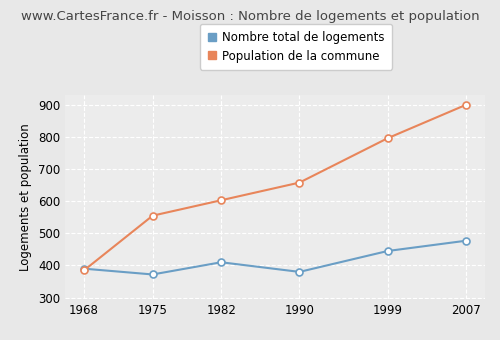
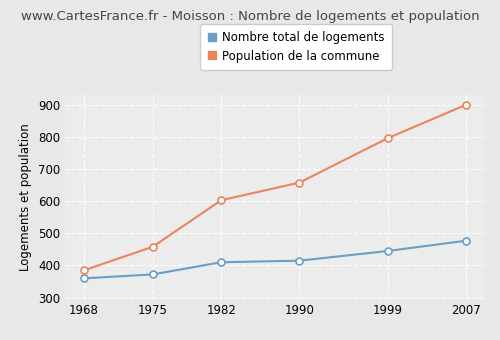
Nombre total de logements/1968: 390 -> 360
Population de la commune/1975: 555 -> 458
Nombre total de logements/1990: 380 -> 415
